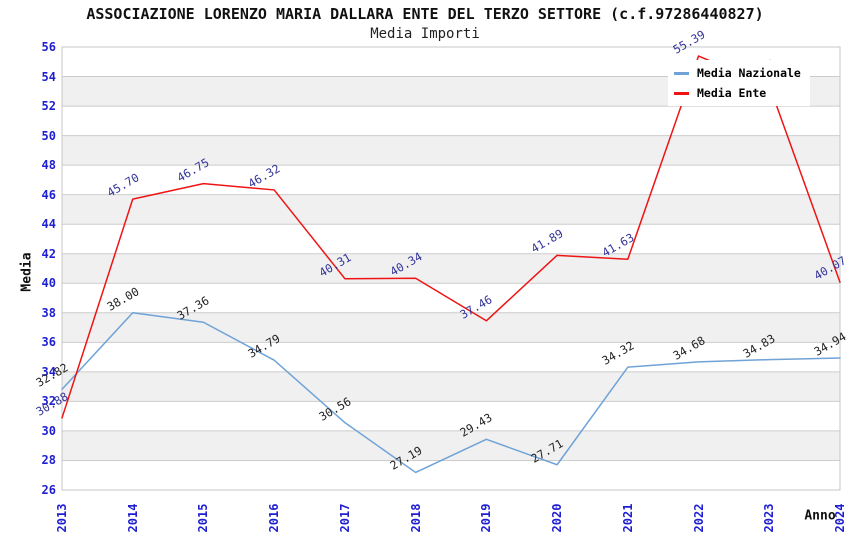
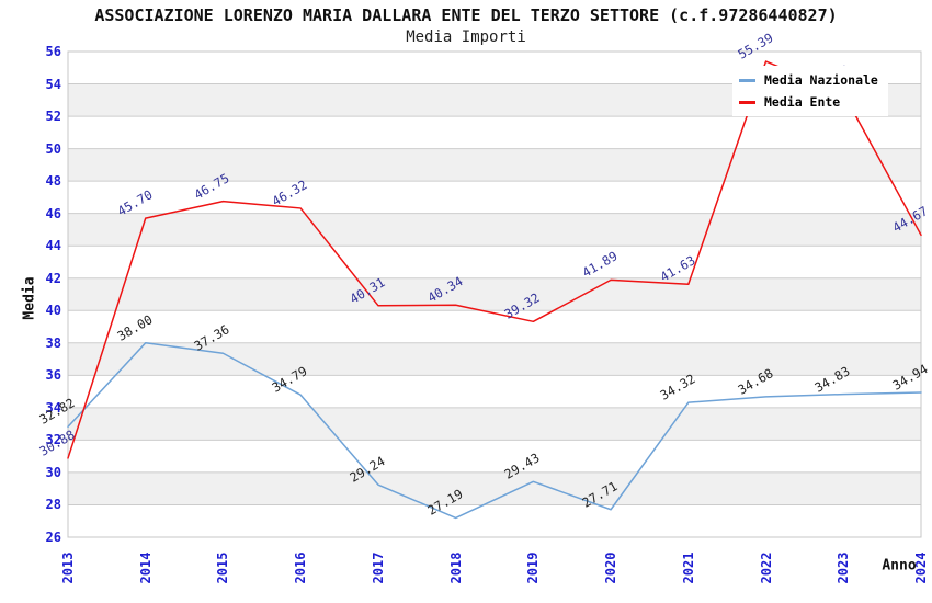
Media Nazionale/2017: 30.56 -> 29.24
Media Ente/2019: 37.46 -> 39.32
Media Ente/2024: 40.07 -> 44.67
